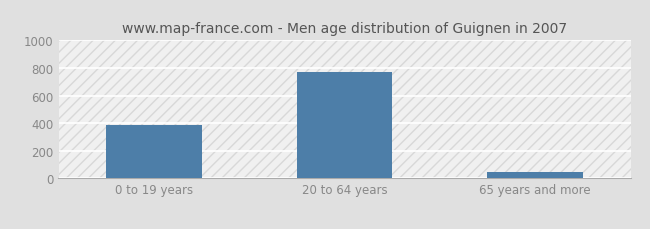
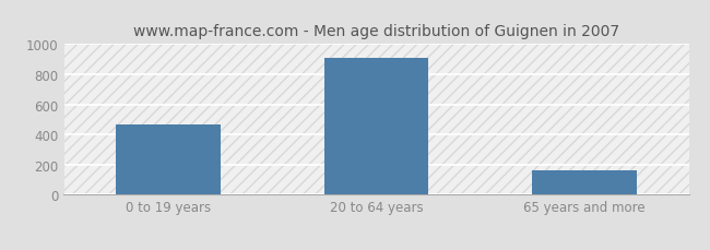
0 to 19 years: 390 -> 470
20 to 64 years: 770 -> 910
65 years and more: 50 -> 160
